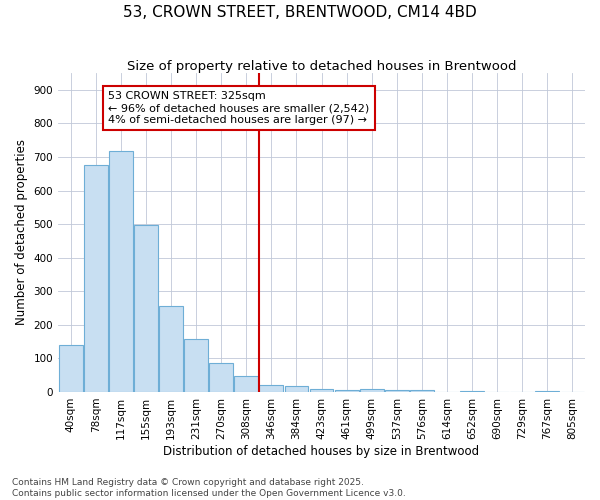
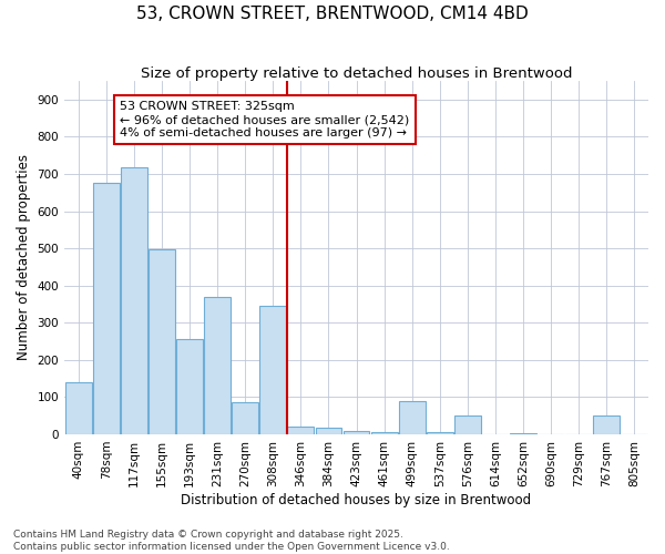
231sqm: 158 -> 370
308sqm: 47 -> 345
499sqm: 10 -> 90
576sqm: 5 -> 50
767sqm: 3 -> 50
